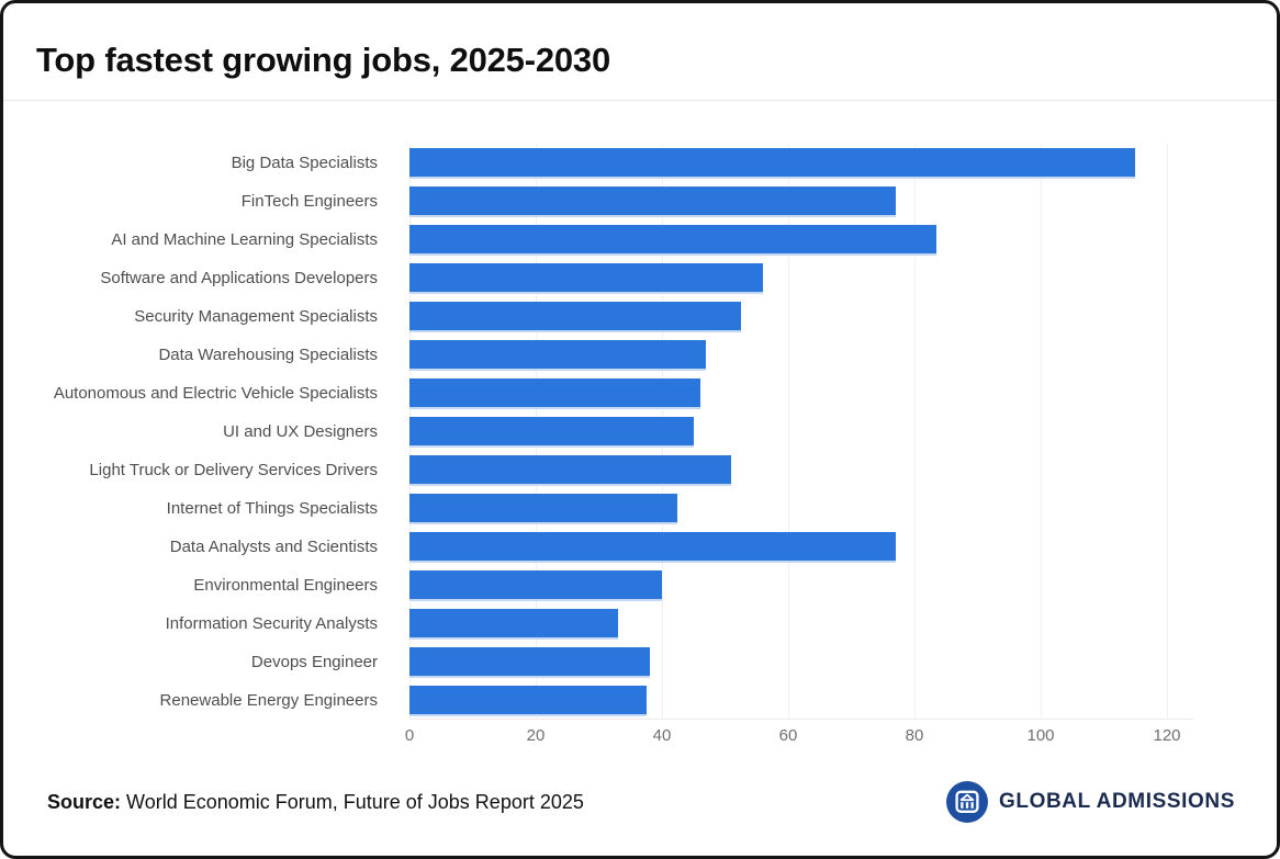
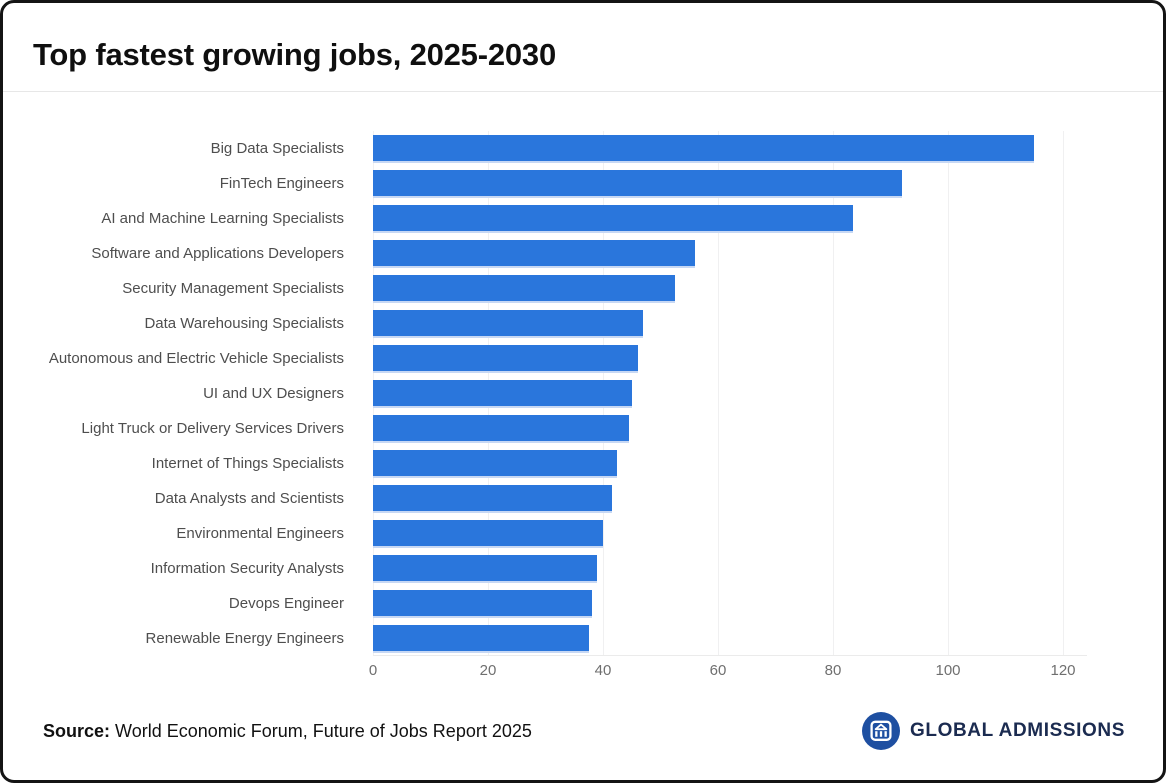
FinTech Engineers: 77 -> 92
Light Truck or Delivery Services Drivers: 51 -> 44
Data Analysts and Scientists: 77 -> 42
Information Security Analysts: 33 -> 39
